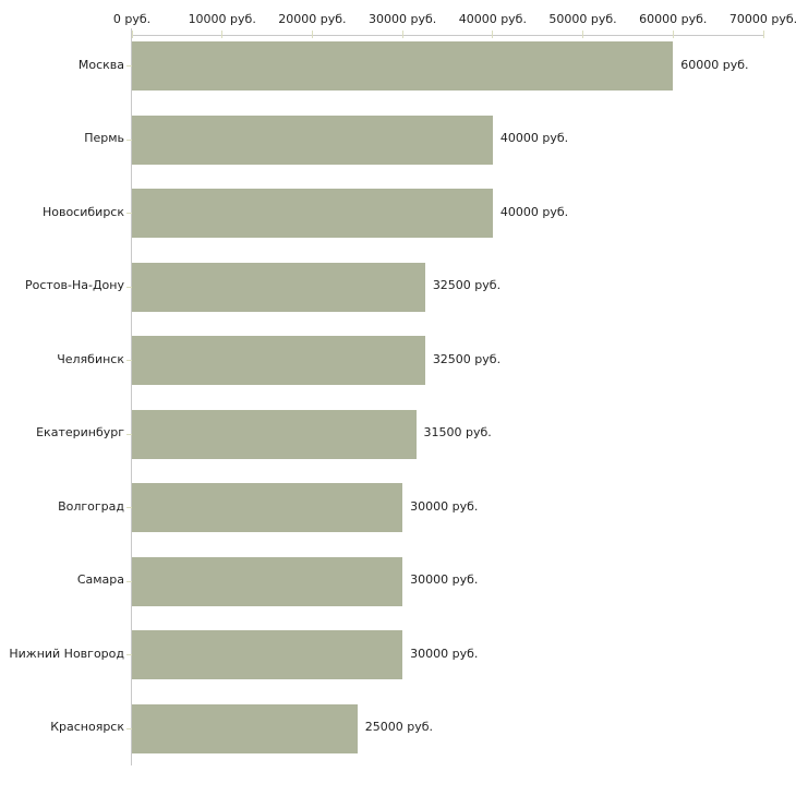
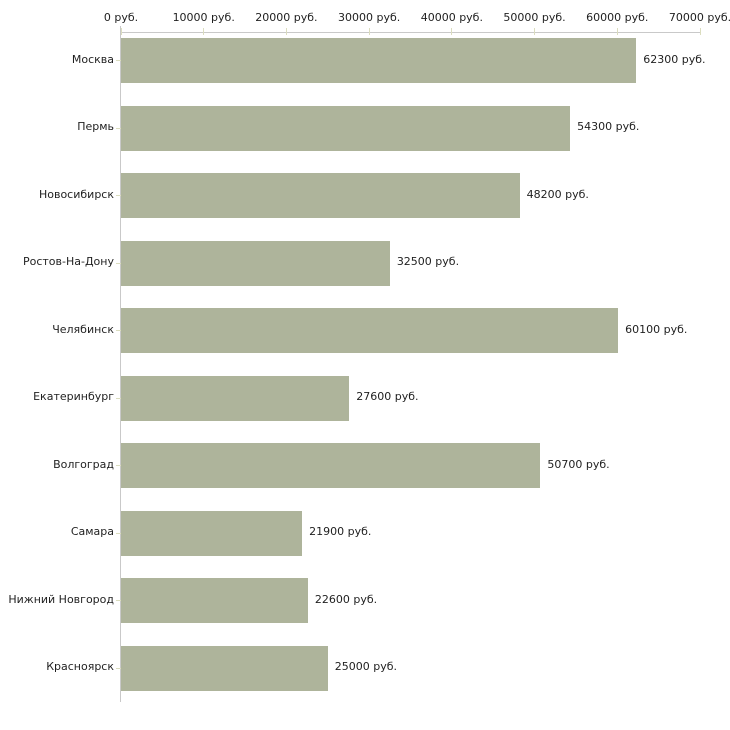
Москва: 60000 -> 62300
Пермь: 40000 -> 54300
Новосибирск: 40000 -> 48200
Челябинск: 32500 -> 60100
Екатеринбург: 31500 -> 27600
Волгоград: 30000 -> 50700
Самара: 30000 -> 21900
Нижний Новгород: 30000 -> 22600
